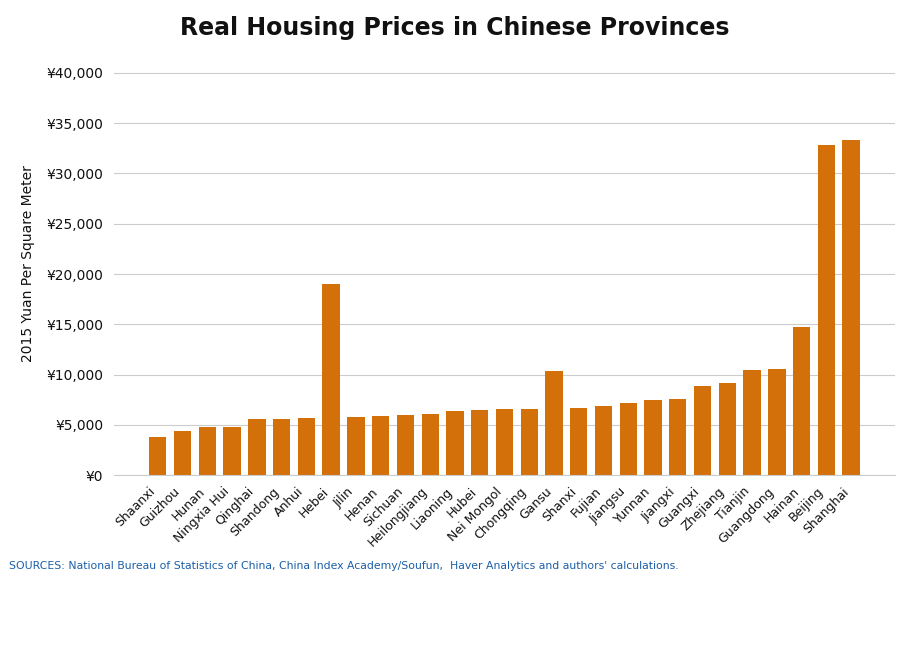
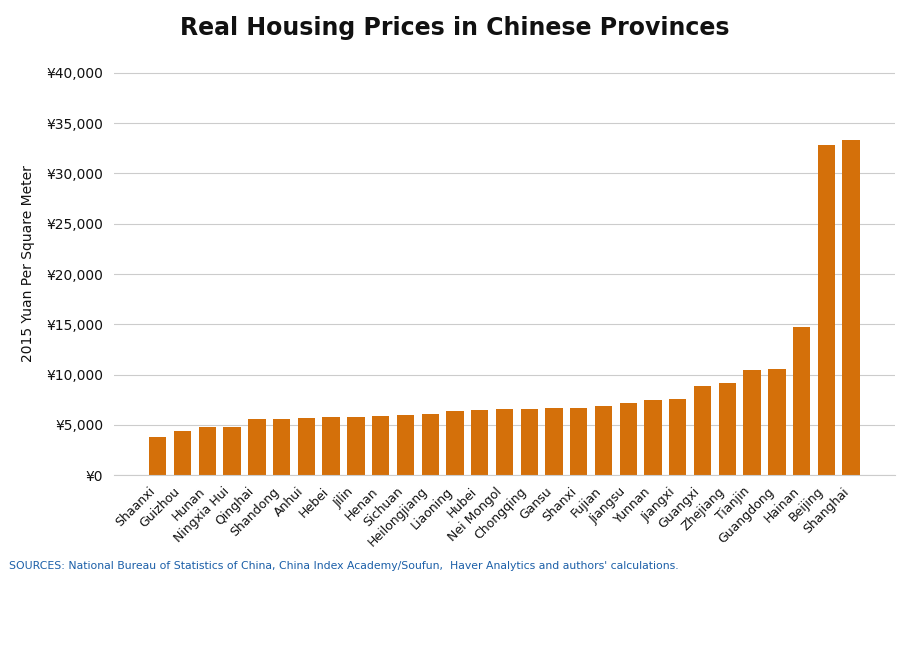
Hebei: ¥19,000 -> ¥5,800
Gansu: ¥10,400 -> ¥6,600
